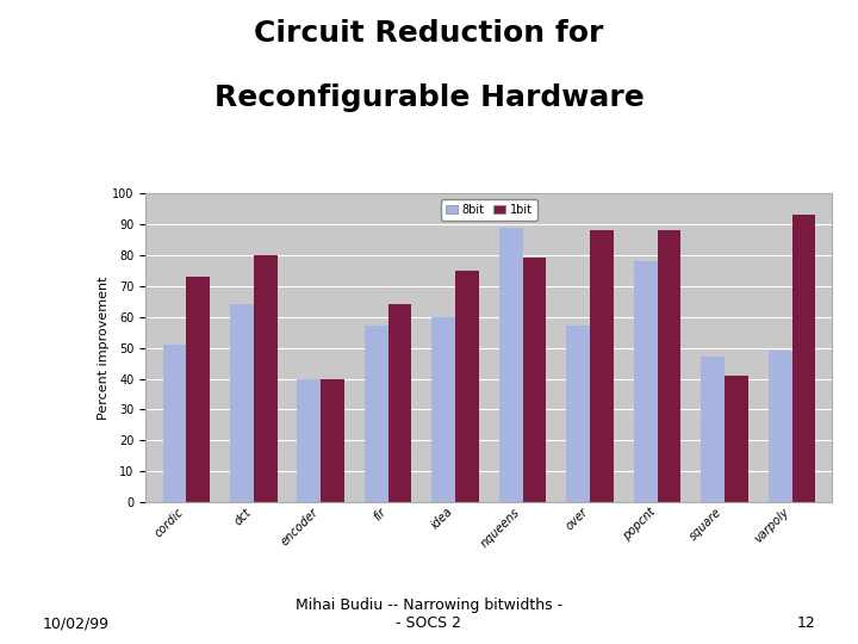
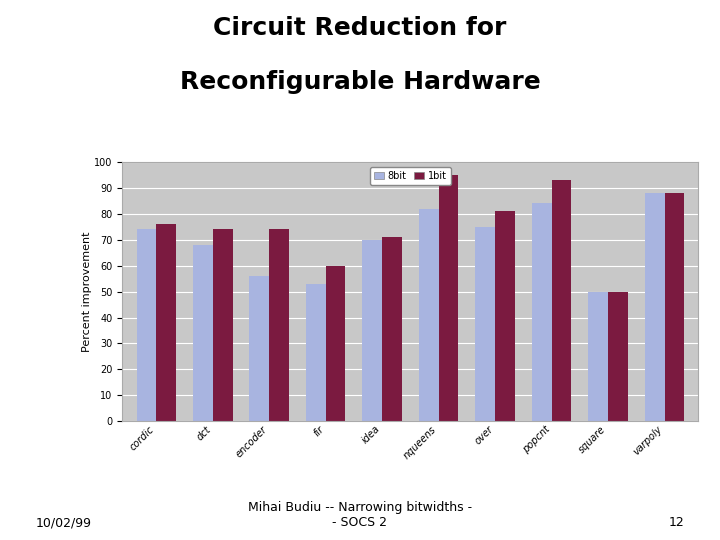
8bit/cordic: 51 -> 74
1bit/cordic: 73 -> 76
8bit/dct: 64 -> 68
1bit/dct: 80 -> 74
8bit/encoder: 40 -> 56
1bit/encoder: 40 -> 74
8bit/fir: 57 -> 53
1bit/fir: 64 -> 60
8bit/idea: 60 -> 70
1bit/idea: 75 -> 71
8bit/nqueens: 89 -> 82
1bit/nqueens: 79 -> 95
8bit/over: 57 -> 75
1bit/over: 88 -> 81
8bit/popcnt: 78 -> 84
1bit/popcnt: 88 -> 93
8bit/square: 47 -> 50
1bit/square: 41 -> 50
8bit/varpoly: 49 -> 88
1bit/varpoly: 93 -> 88
